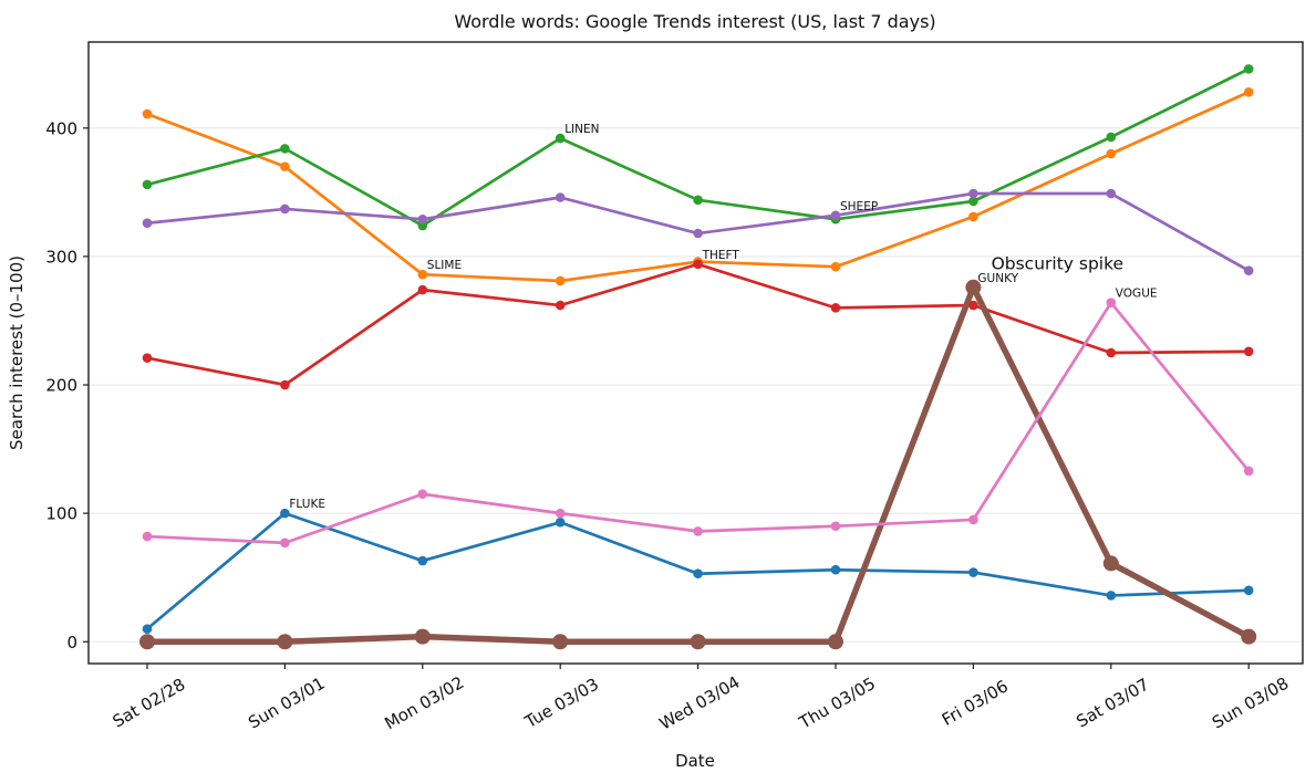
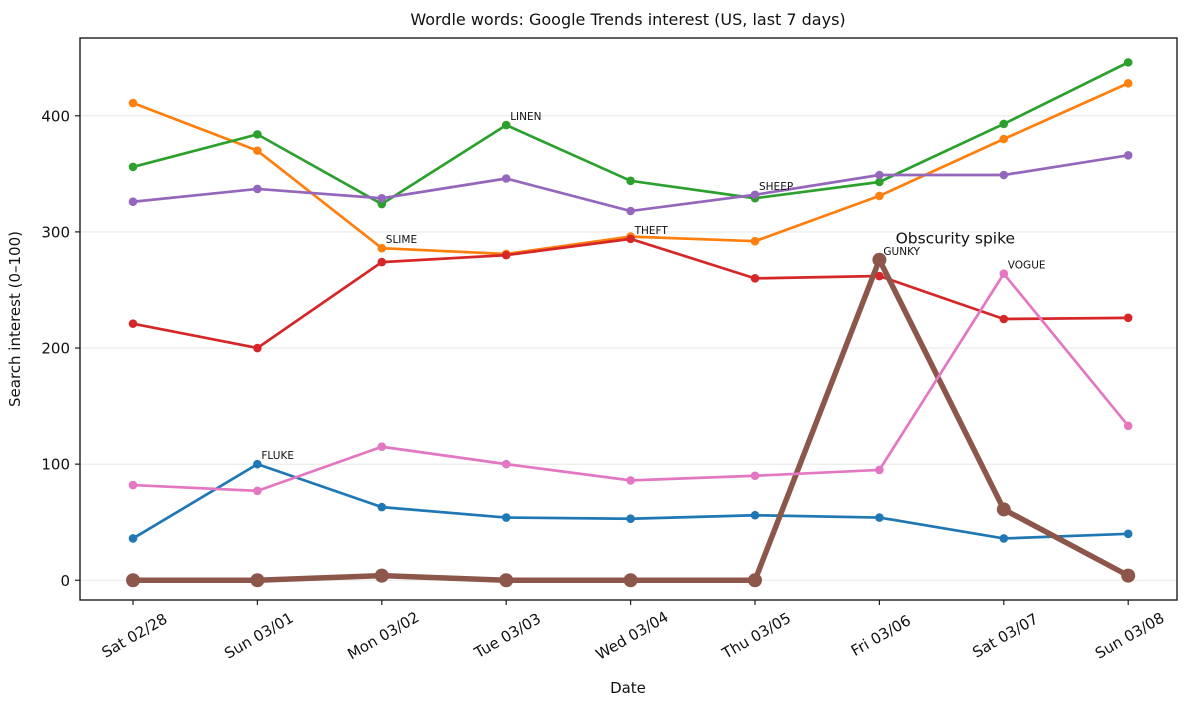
FLUKE/Sat 02/28: 10 -> 36
FLUKE/Tue 03/03: 93 -> 54
THEFT/Tue 03/03: 262 -> 280
SHEEP/Sun 03/08: 289 -> 366
